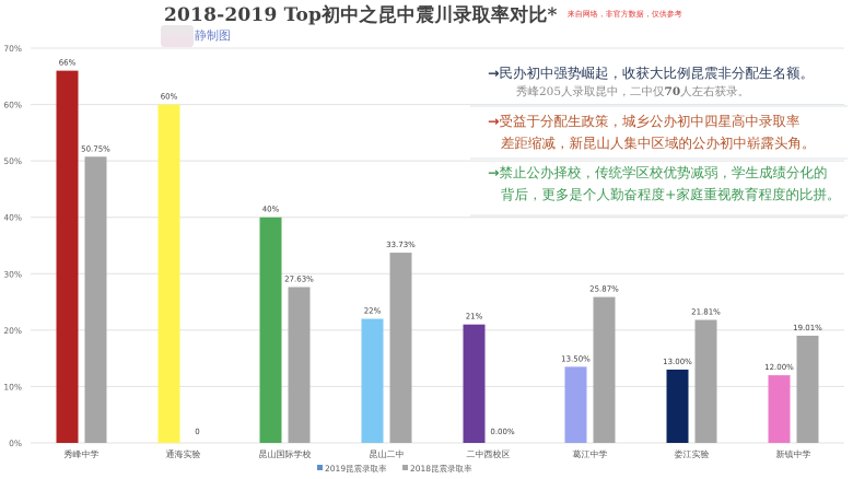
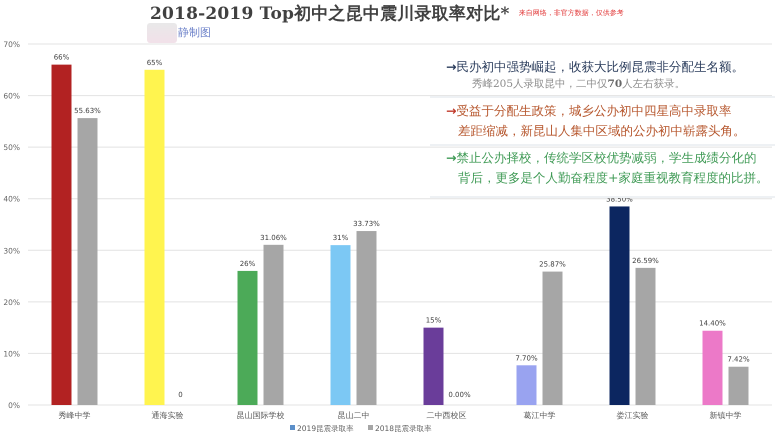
2018昆震录取率/秀峰中学: 50.75% -> 55.63%
2019昆震录取率/通海实验: 60% -> 65%
2019昆震录取率/昆山国际学校: 40% -> 26%
2018昆震录取率/昆山国际学校: 27.63% -> 31.06%
2019昆震录取率/昆山二中: 22% -> 31%
2019昆震录取率/二中西校区: 21% -> 15%
2019昆震录取率/葛江中学: 13.50% -> 7.70%
2019昆震录取率/娄江实验: 13.00% -> 38.50%
2018昆震录取率/娄江实验: 21.81% -> 26.59%
2019昆震录取率/新镇中学: 12.00% -> 14.40%
2018昆震录取率/新镇中学: 19.01% -> 7.42%
